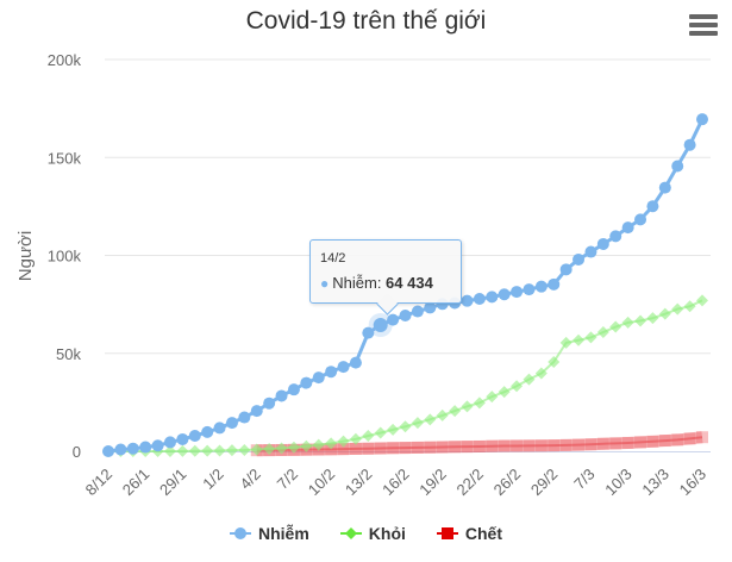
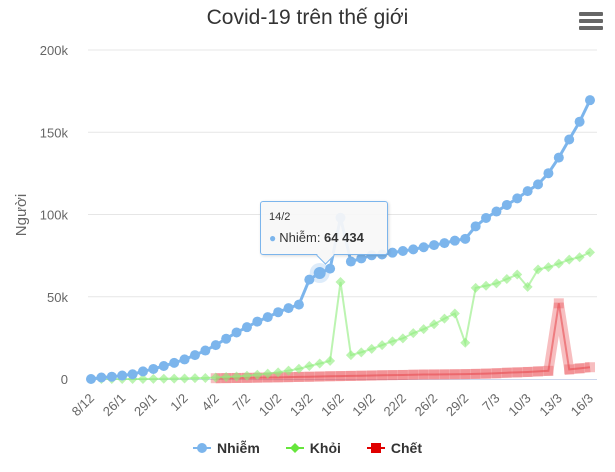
Nhiễm/16/2: 69k -> 98k
Khỏi/16/2: 13k -> 59k
Khỏi/29/2: 46k -> 22k
Khỏi/10/3: 66k -> 56k
Chết/13/3: 5k -> 46k
